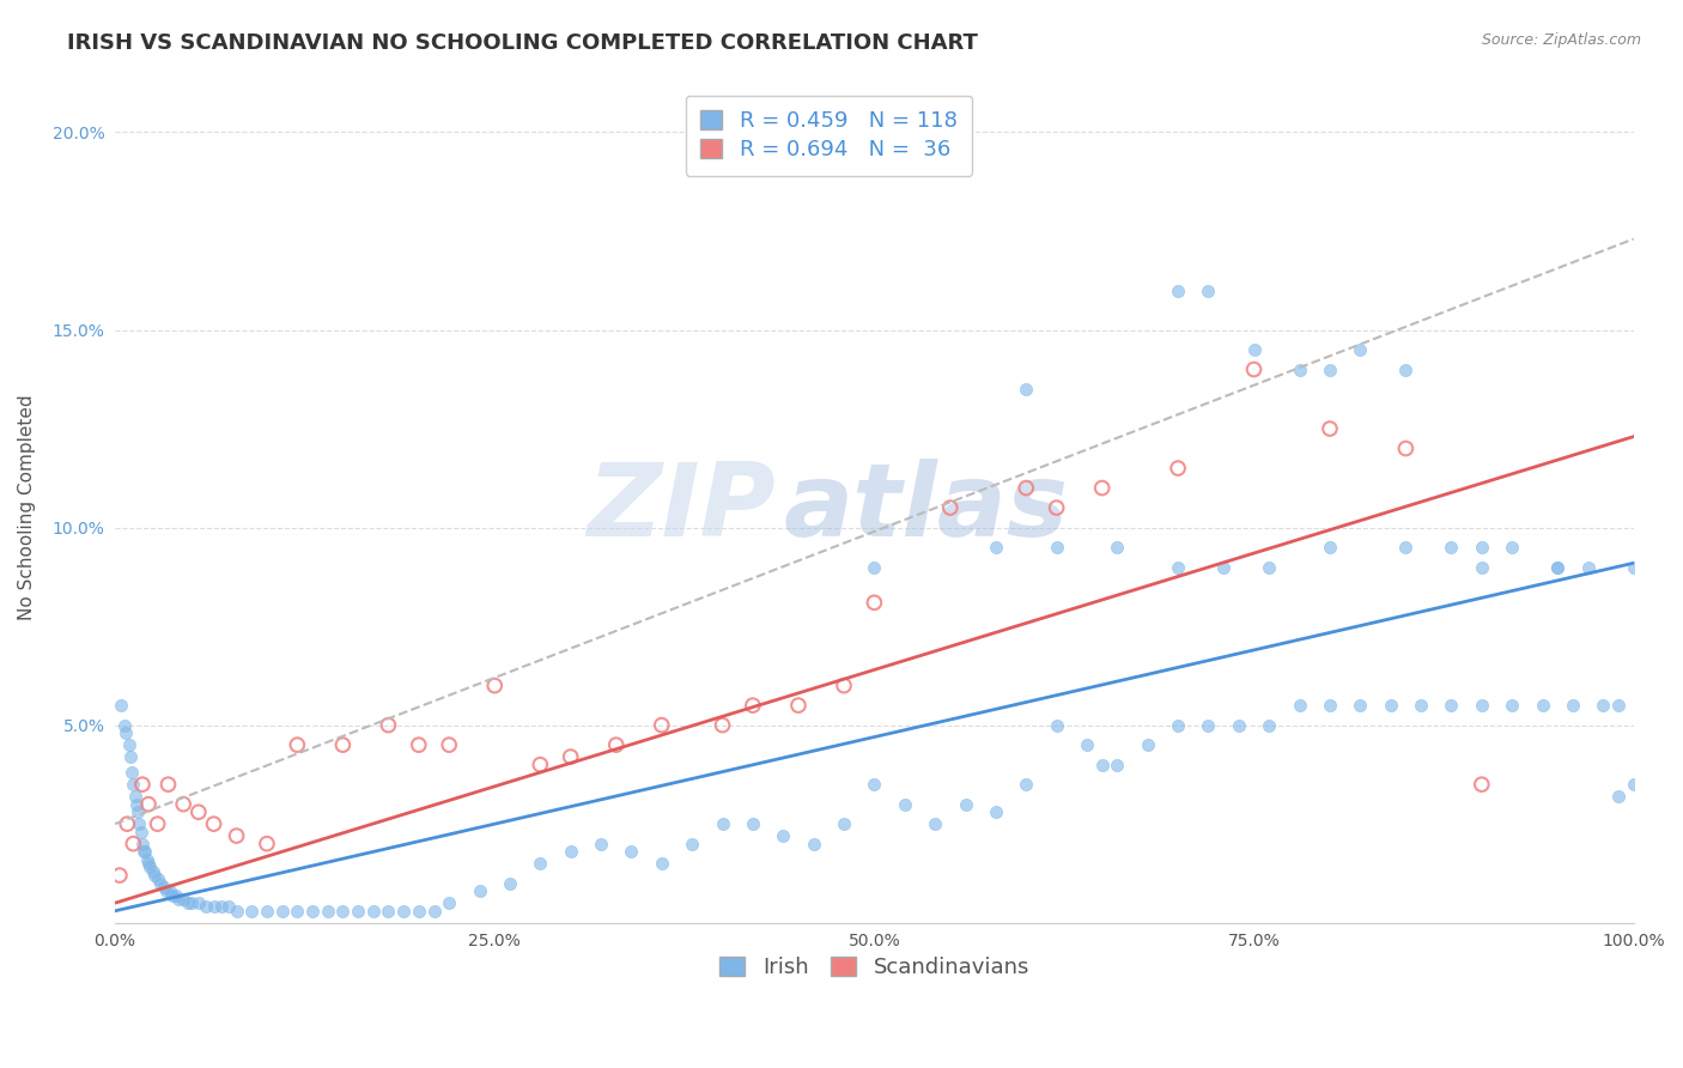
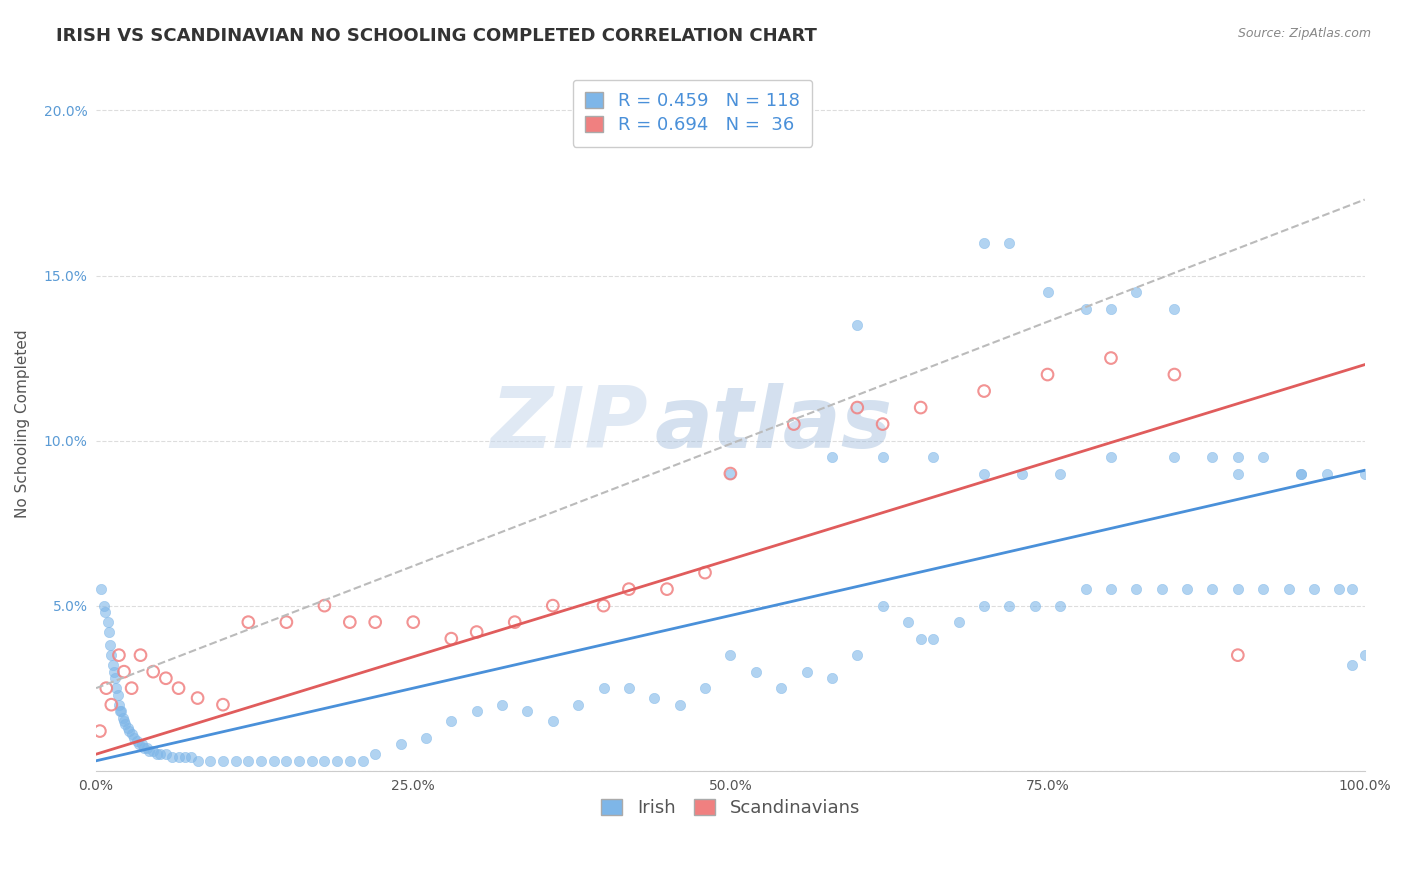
Scandinavians/25.0%: 6.0% -> 4.5%
Scandinavians/50.0%: 8.1% -> 9.0%
Scandinavians/75.0%: 14.0% -> 12.0%
